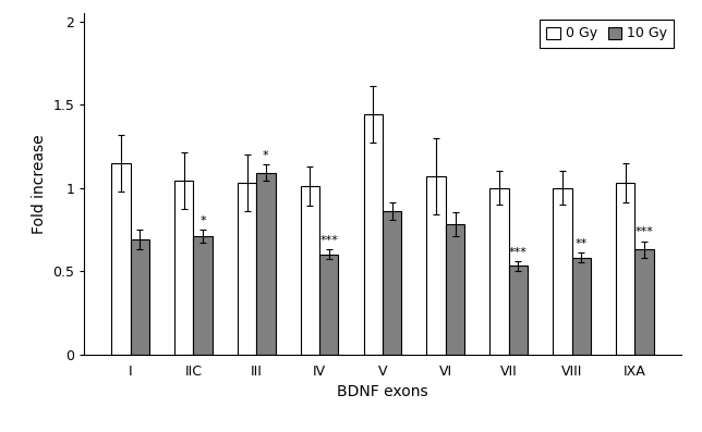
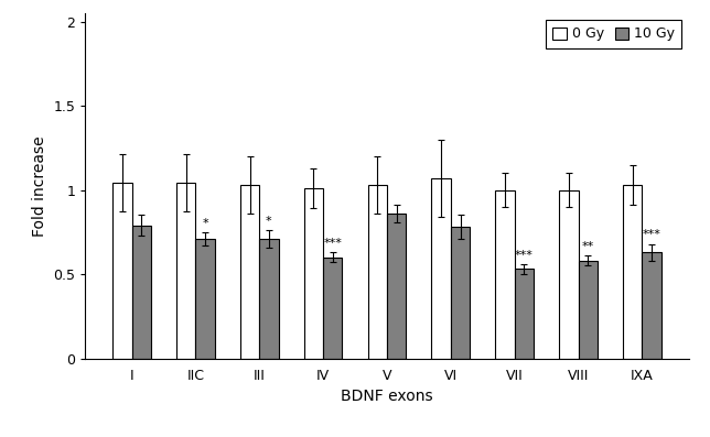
0 Gy/I: 1.15 -> 1.04
10 Gy/I: 0.69 -> 0.79
10 Gy/III: 1.09 -> 0.71
0 Gy/V: 1.44 -> 1.03
